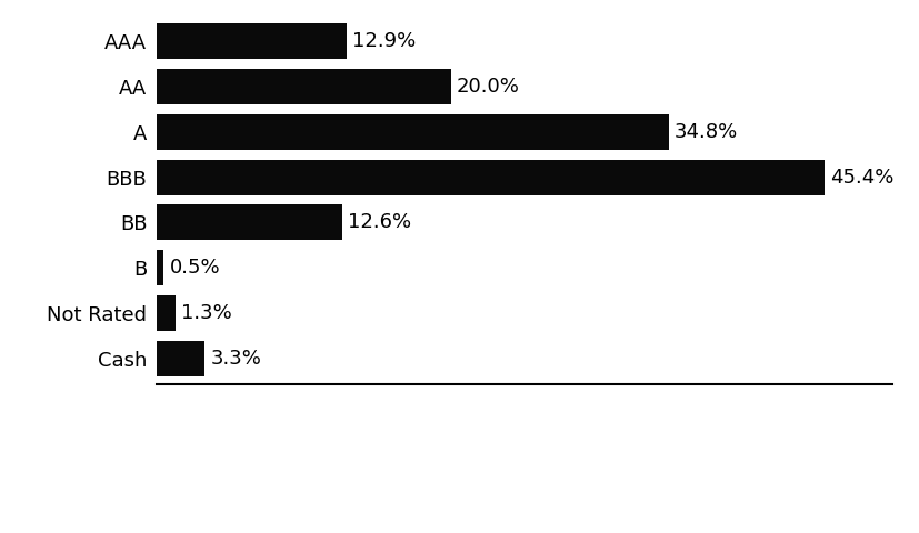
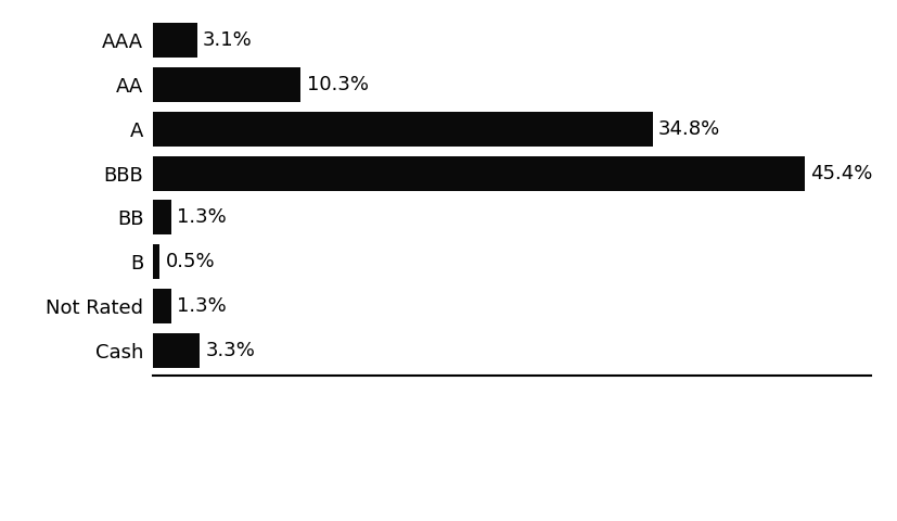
AAA: 12.9% -> 3.1%
AA: 20.0% -> 10.3%
BB: 12.6% -> 1.3%
